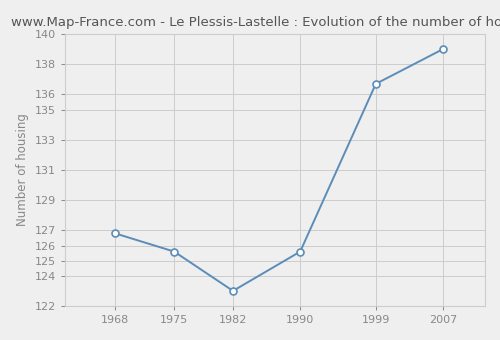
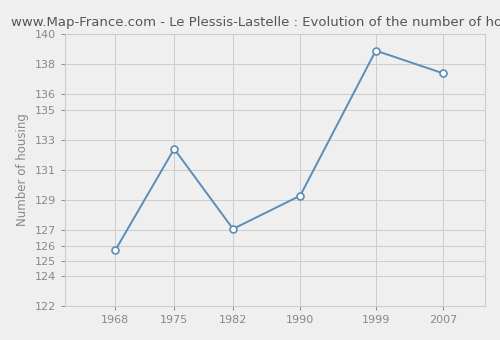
1968: 126.8 -> 125.7
1975: 125.6 -> 132.4
1982: 123.0 -> 127.1
1990: 125.6 -> 129.3
1999: 136.7 -> 138.9
2007: 139.0 -> 137.4
